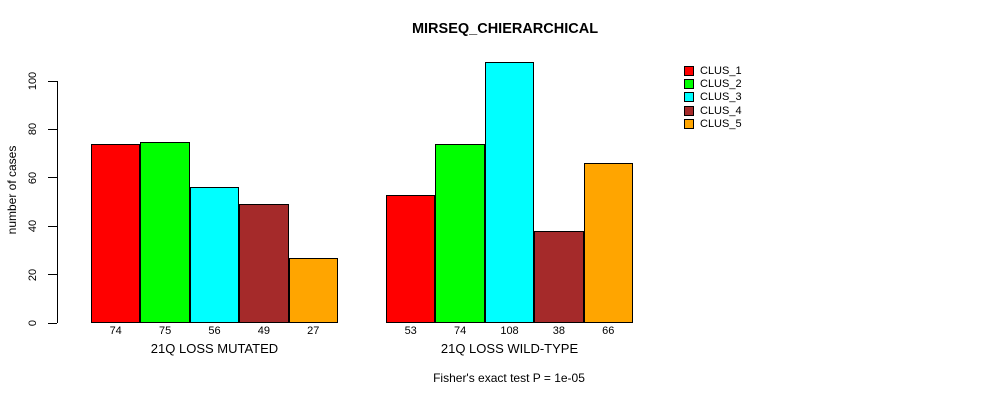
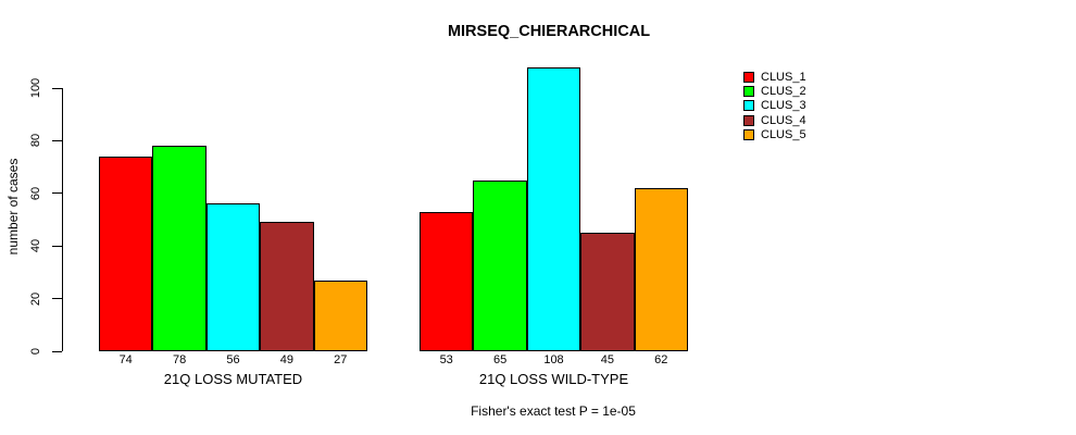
CLUS_2/21Q LOSS MUTATED: 75 -> 78
CLUS_2/21Q LOSS WILD-TYPE: 74 -> 65
CLUS_4/21Q LOSS WILD-TYPE: 38 -> 45
CLUS_5/21Q LOSS WILD-TYPE: 66 -> 62
